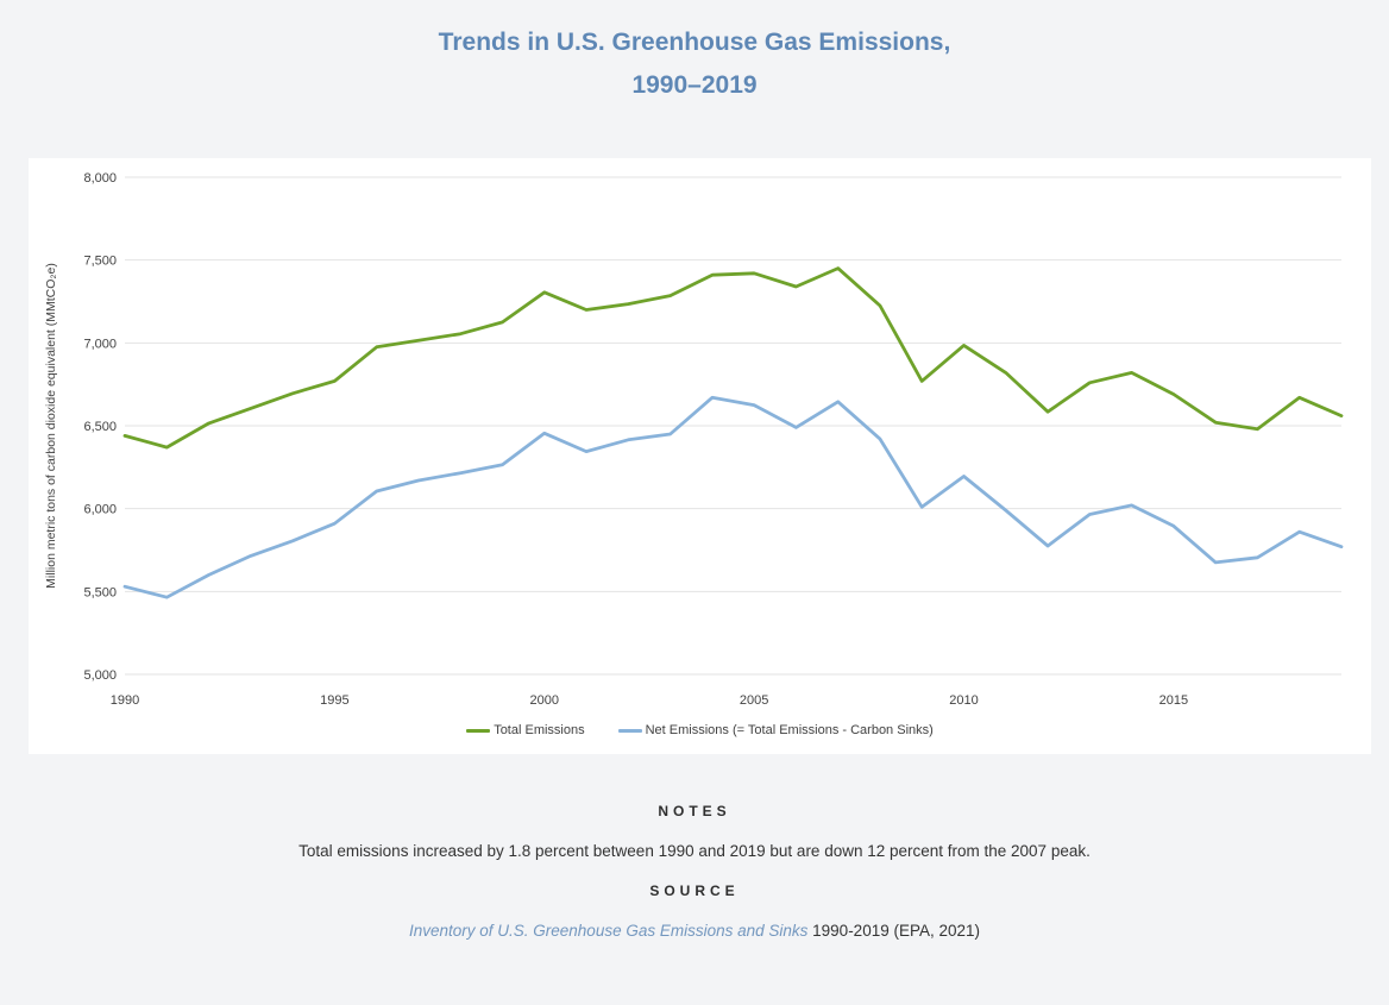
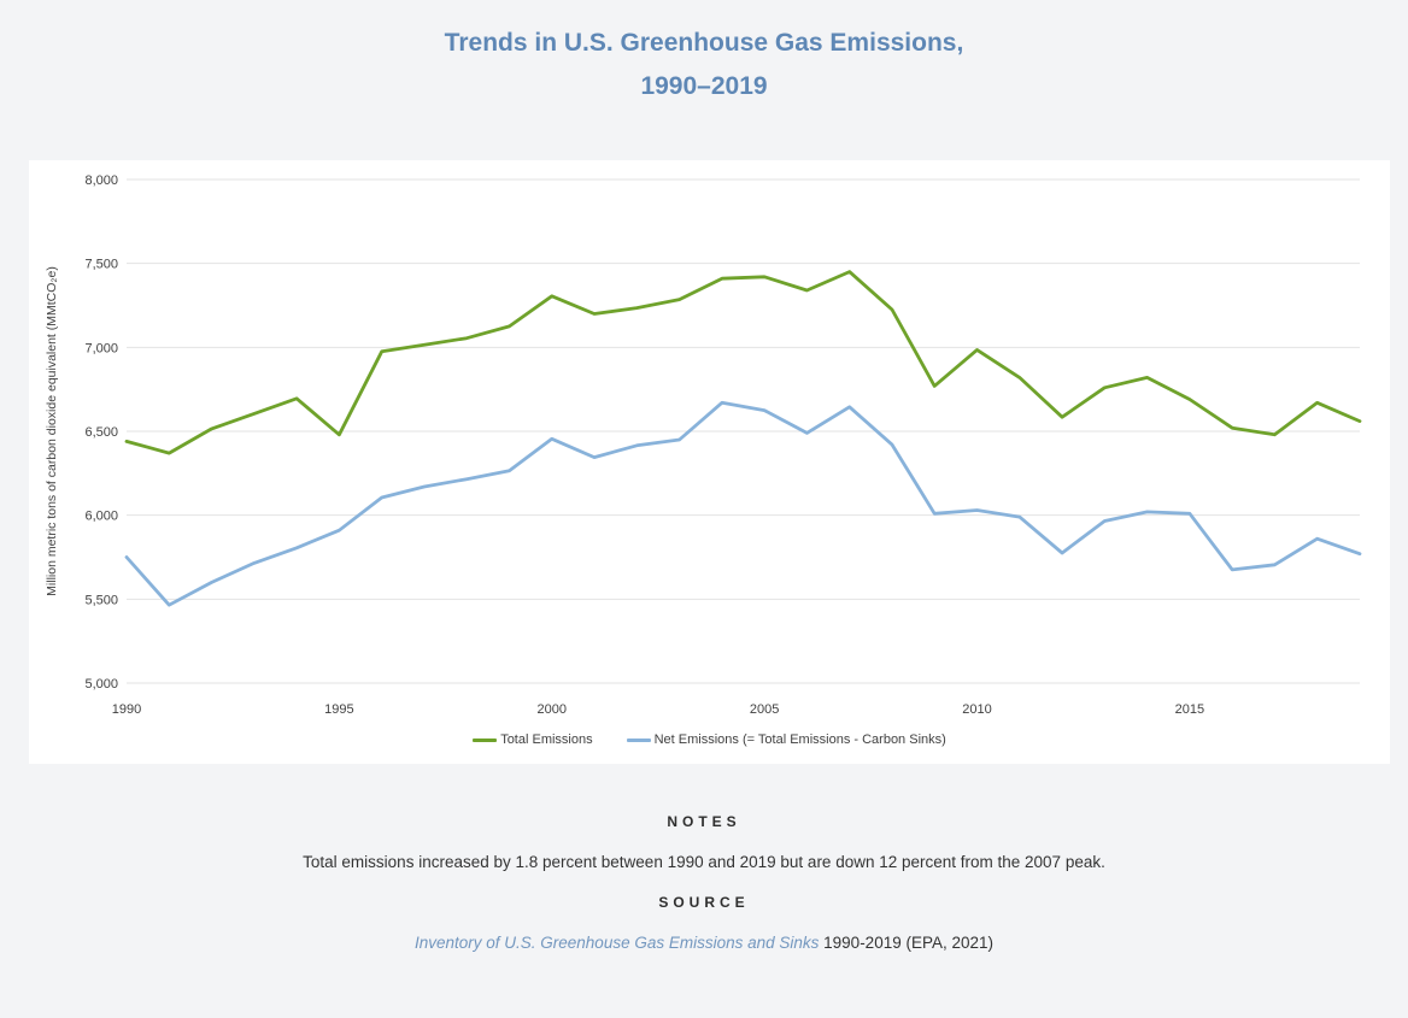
Net Emissions (= Total Emissions - Carbon Sinks)/1990: 5530 -> 5750
Total Emissions/1995: 6770 -> 6480
Net Emissions (= Total Emissions - Carbon Sinks)/2010: 6200 -> 6030
Net Emissions (= Total Emissions - Carbon Sinks)/2015: 5900 -> 6010
